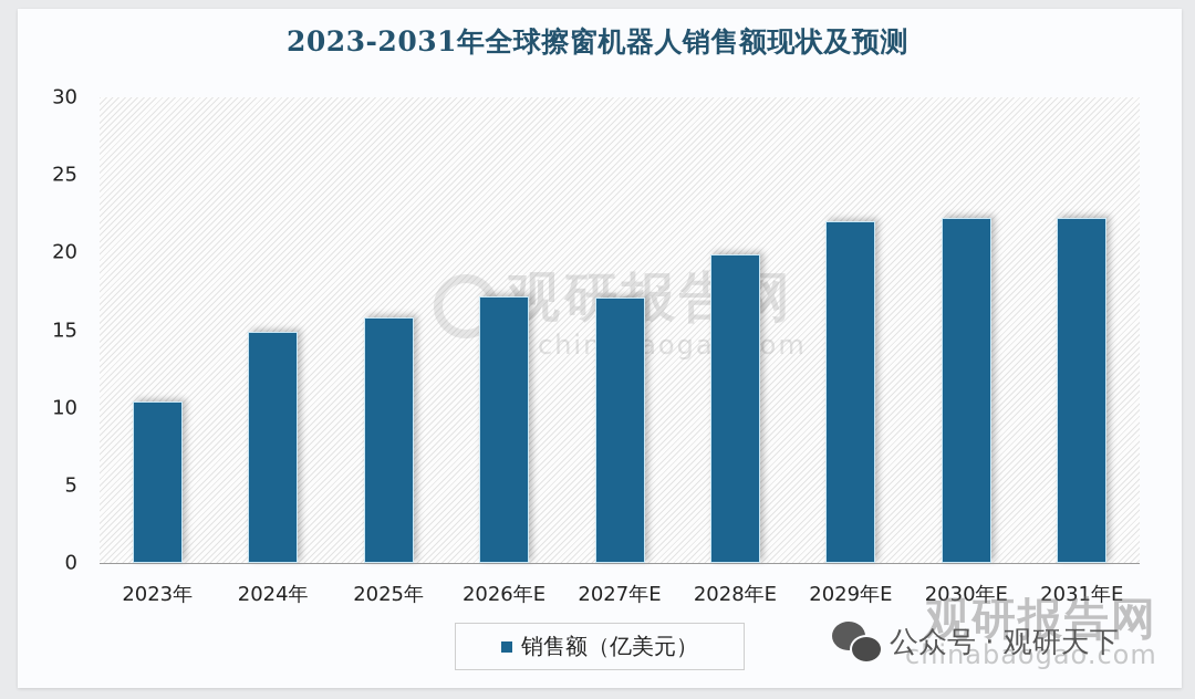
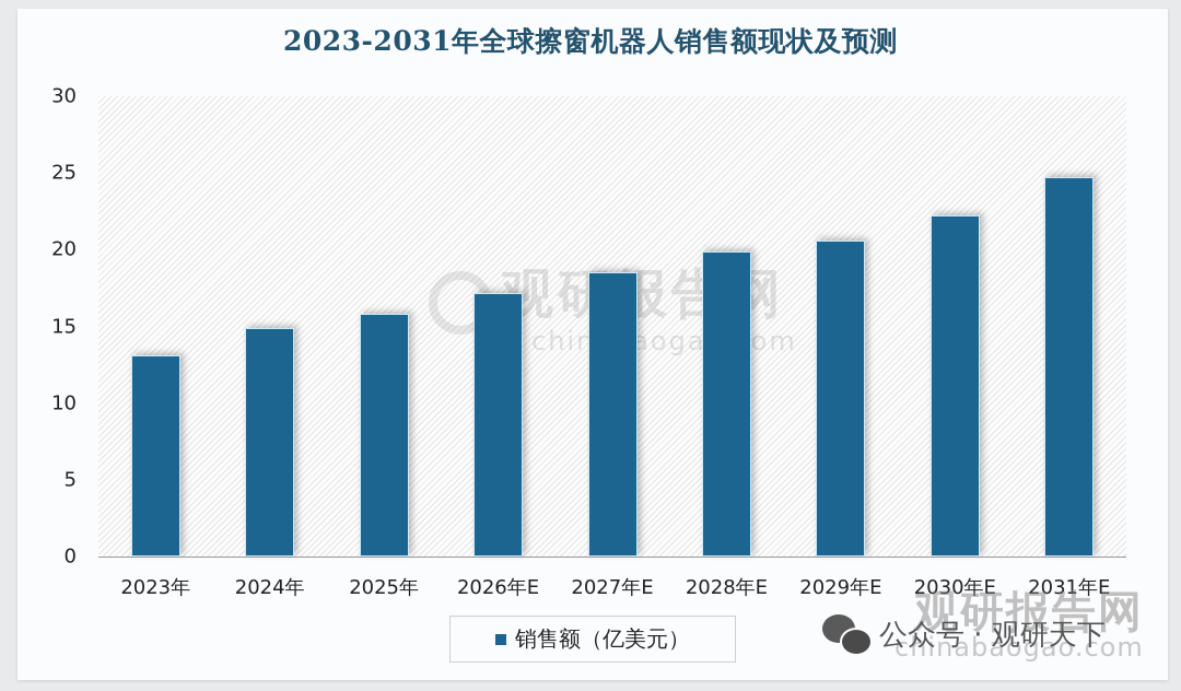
2023年: 10.4 -> 13.1
2027年E: 17.1 -> 18.5
2029年E: 22.0 -> 20.6
2031年E: 22.2 -> 24.7
